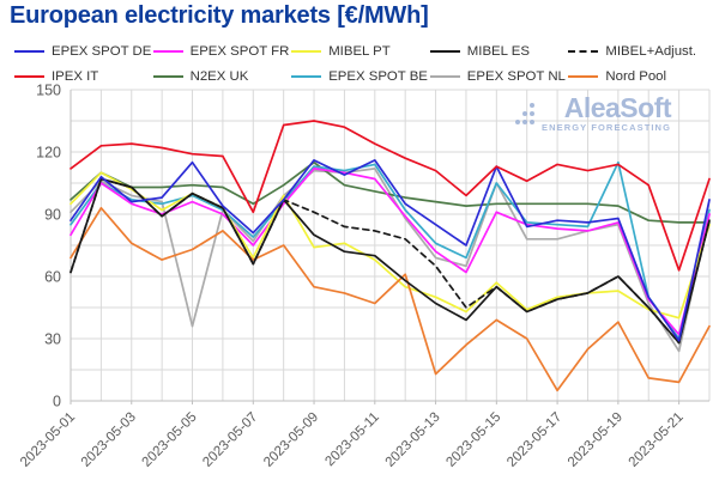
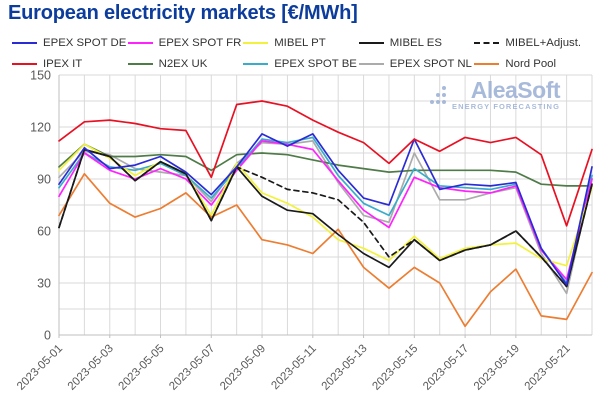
EPEX SPOT NL/2023-05-03: 99 -> 104
EPEX SPOT DE/2023-05-05: 115 -> 103
EPEX SPOT NL/2023-05-05: 36 -> 94
MIBEL PT/2023-05-09: 74 -> 82
N2EX UK/2023-05-09: 115 -> 105
EPEX SPOT DE/2023-05-13: 85 -> 79
Nord Pool/2023-05-13: 13 -> 39
EPEX SPOT BE/2023-05-15: 105 -> 96
EPEX SPOT BE/2023-05-19: 115 -> 87
